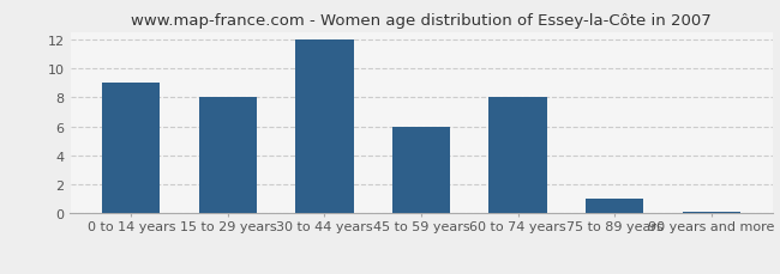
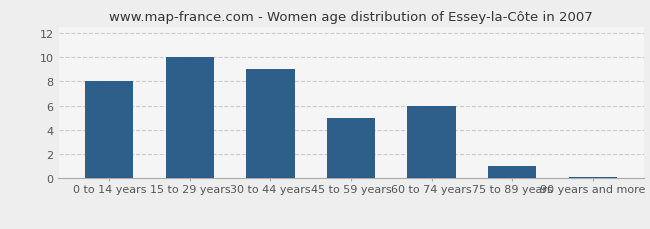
0 to 14 years: 9.0 -> 8.0
15 to 29 years: 8.0 -> 10.0
30 to 44 years: 12.0 -> 9.0
45 to 59 years: 6.0 -> 5.0
60 to 74 years: 8.0 -> 6.0
